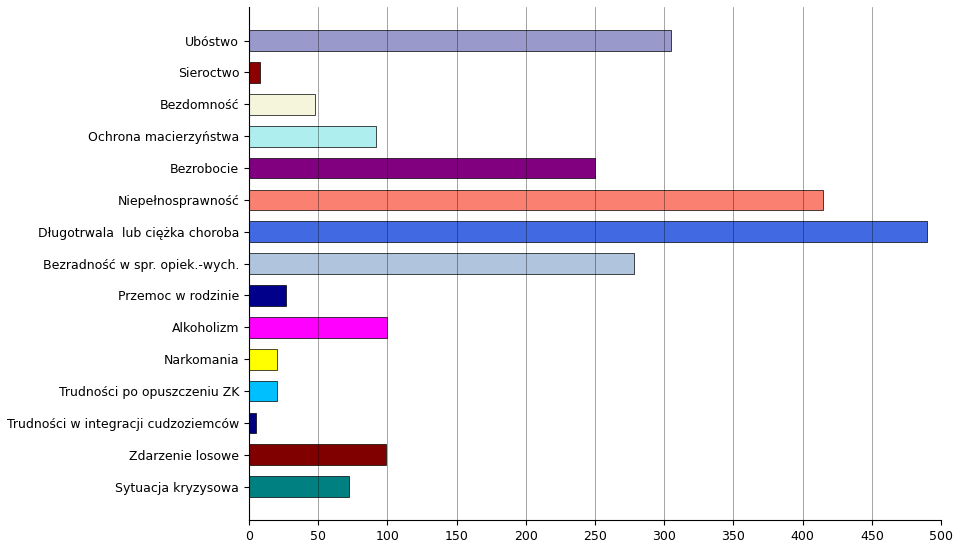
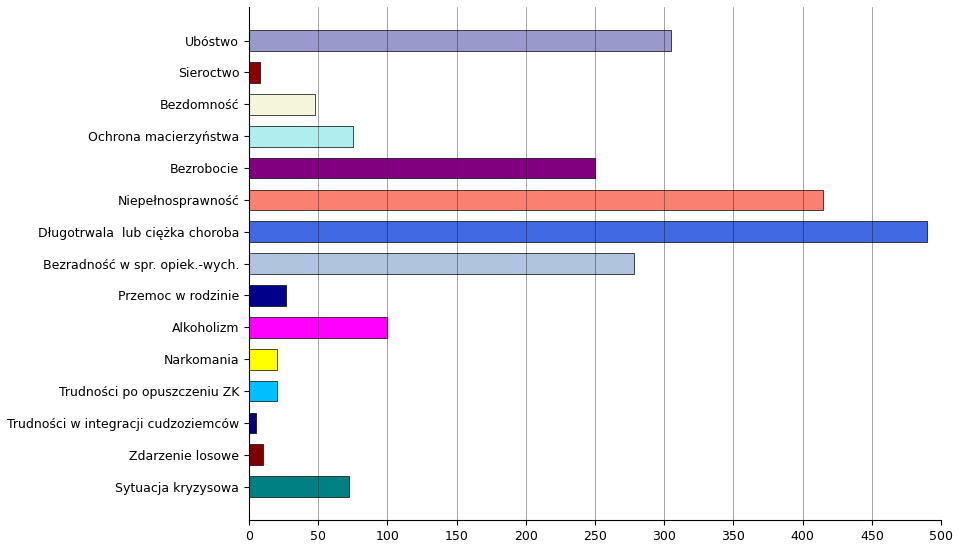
Ochrona macierzyństwa: 92 -> 75
Zdarzenie losowe: 99 -> 10
